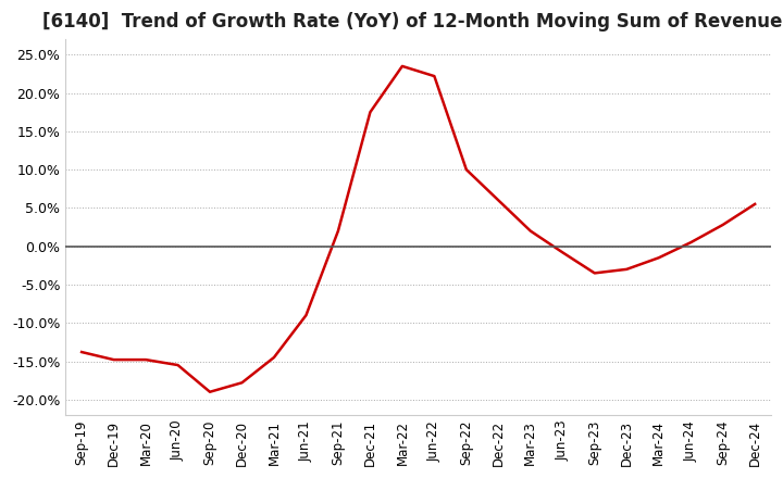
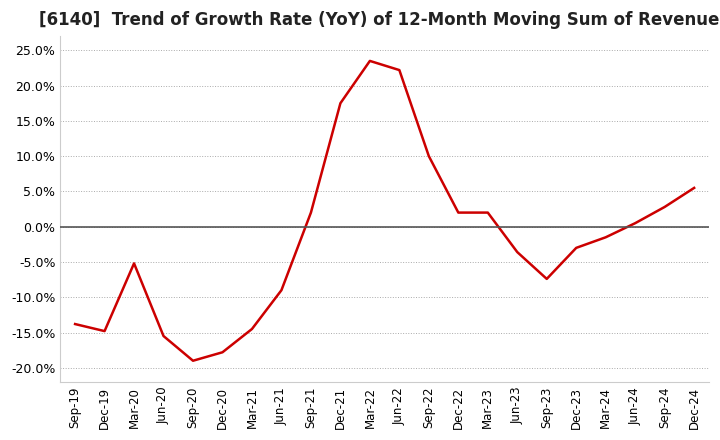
Mar-20: -14.8% -> -5.2%
Dec-22: 6.0% -> 2.0%
Jun-23: -0.8% -> -3.6%
Sep-23: -3.5% -> -7.4%
